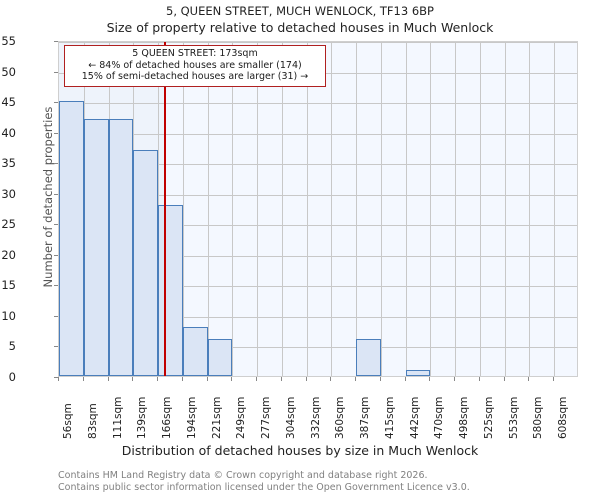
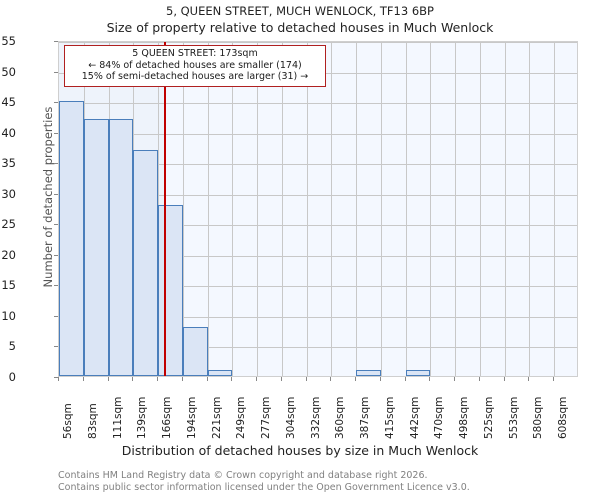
221sqm: 6 -> 1
387sqm: 6 -> 1
